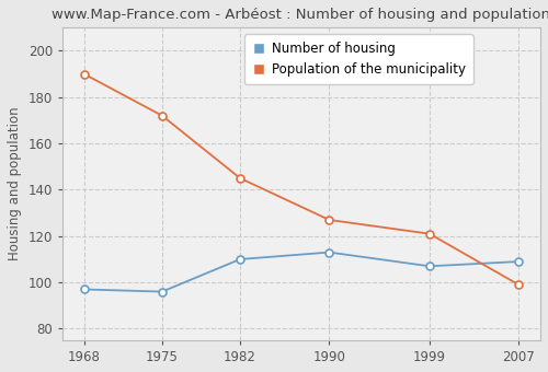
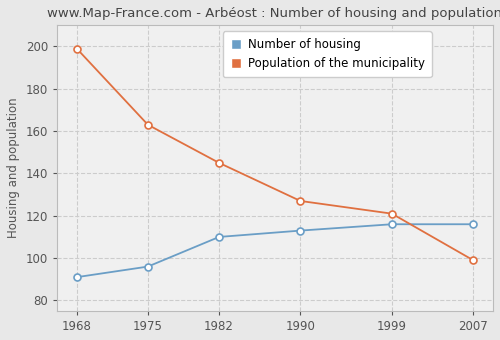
Number of housing/1968: 97 -> 91
Population of the municipality/1968: 190 -> 199
Population of the municipality/1975: 172 -> 163
Number of housing/1999: 107 -> 116
Number of housing/2007: 109 -> 116
